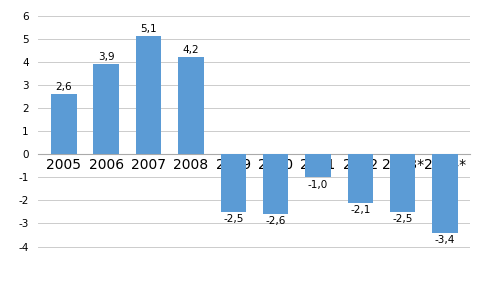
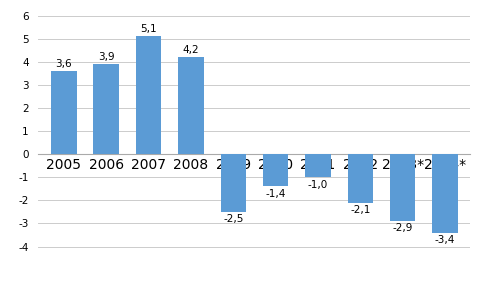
2005: 2,6 -> 3,6
2010: -2,6 -> -1,4
2013*: -2,5 -> -2,9
